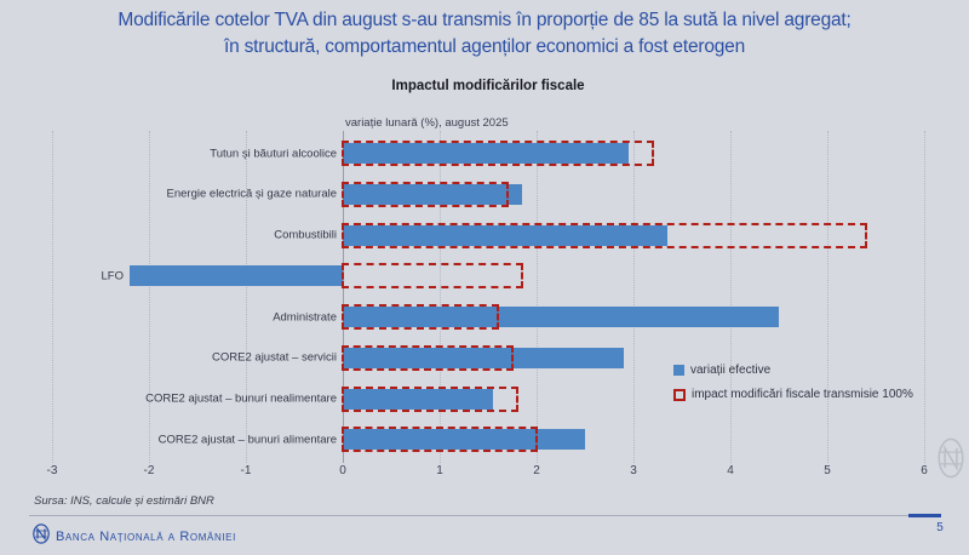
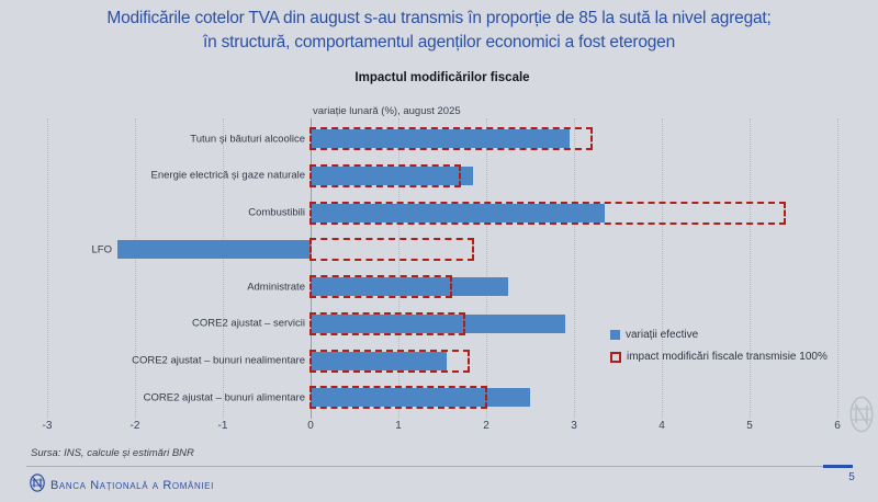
variații efective/Administrate: 4.5 -> 2.2
